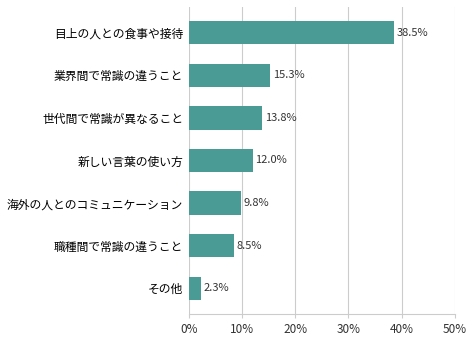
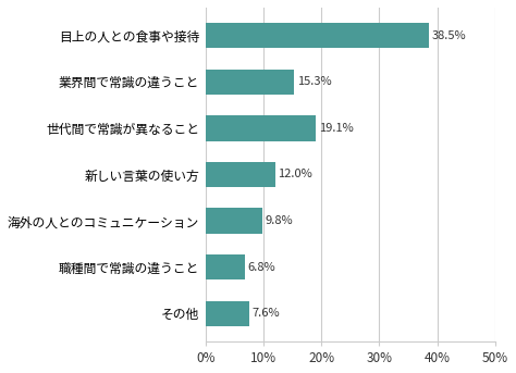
世代間で常識が異なること: 13.8% -> 19.1%
職種間で常識の違うこと: 8.5% -> 6.8%
その他: 2.3% -> 7.6%
